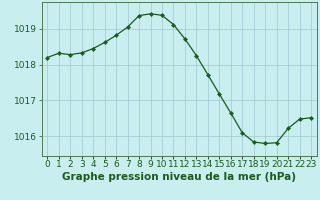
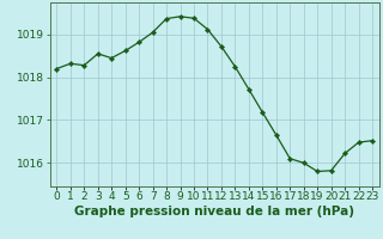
3: 1018.33 -> 1018.55
18: 1015.84 -> 1016.00
